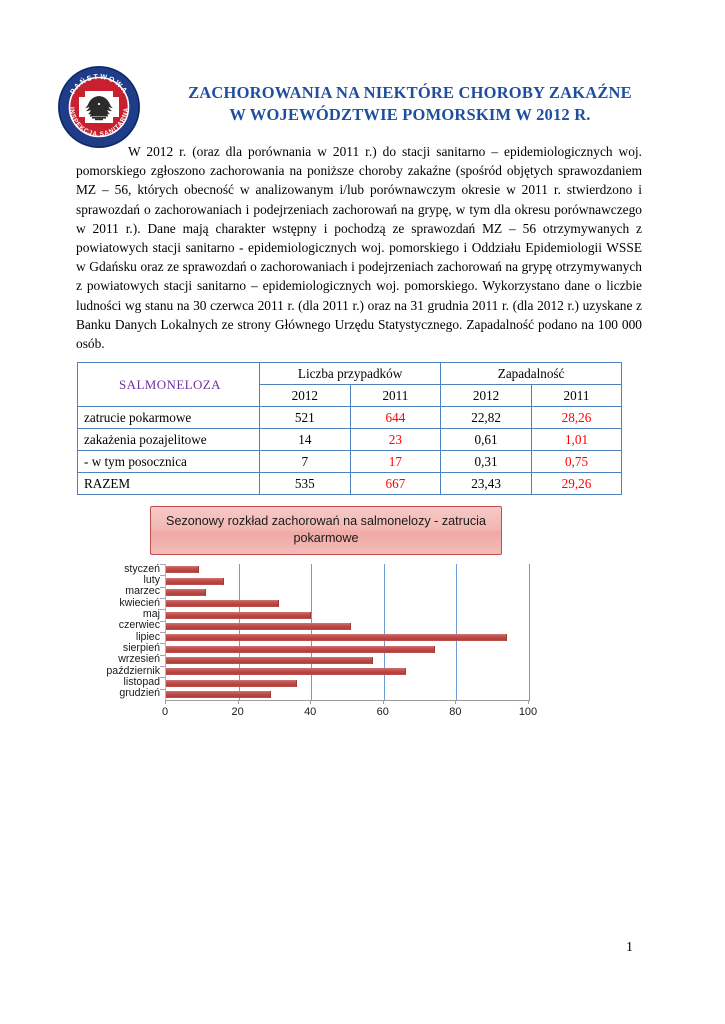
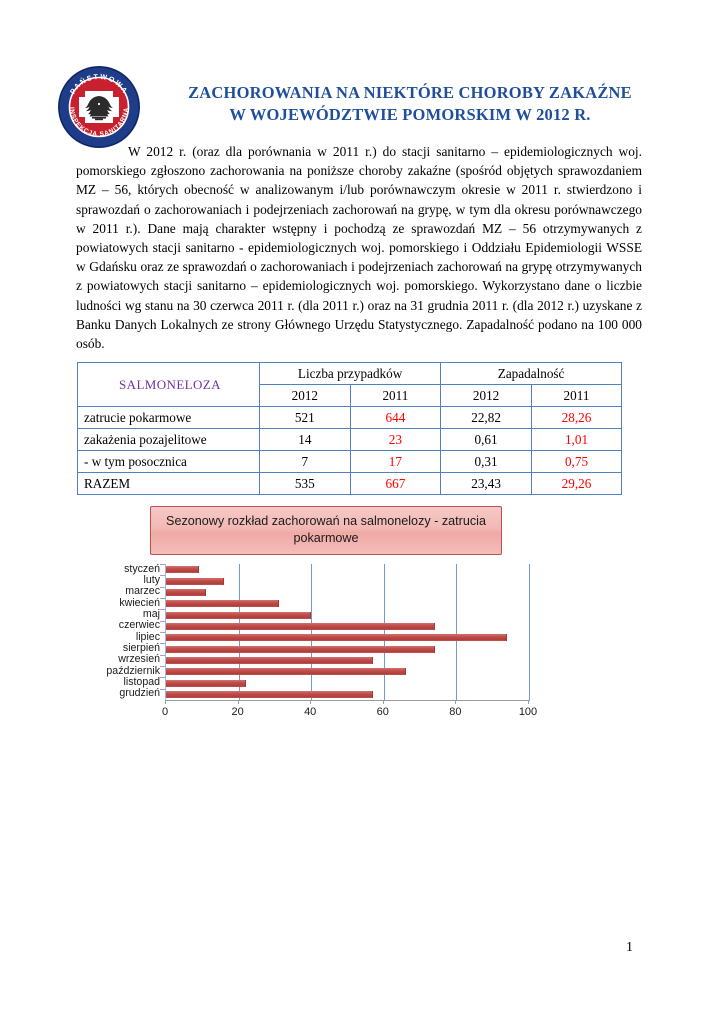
czerwiec: 51 -> 74
listopad: 36 -> 22
grudzień: 29 -> 57
